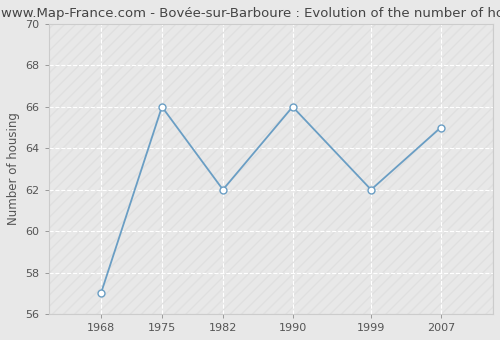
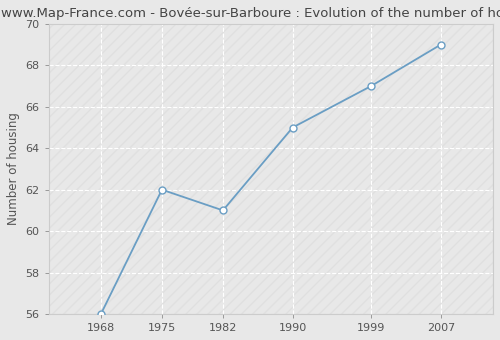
1968: 57 -> 56
1975: 66 -> 62
1982: 62 -> 61
1990: 66 -> 65
1999: 62 -> 67
2007: 65 -> 69
